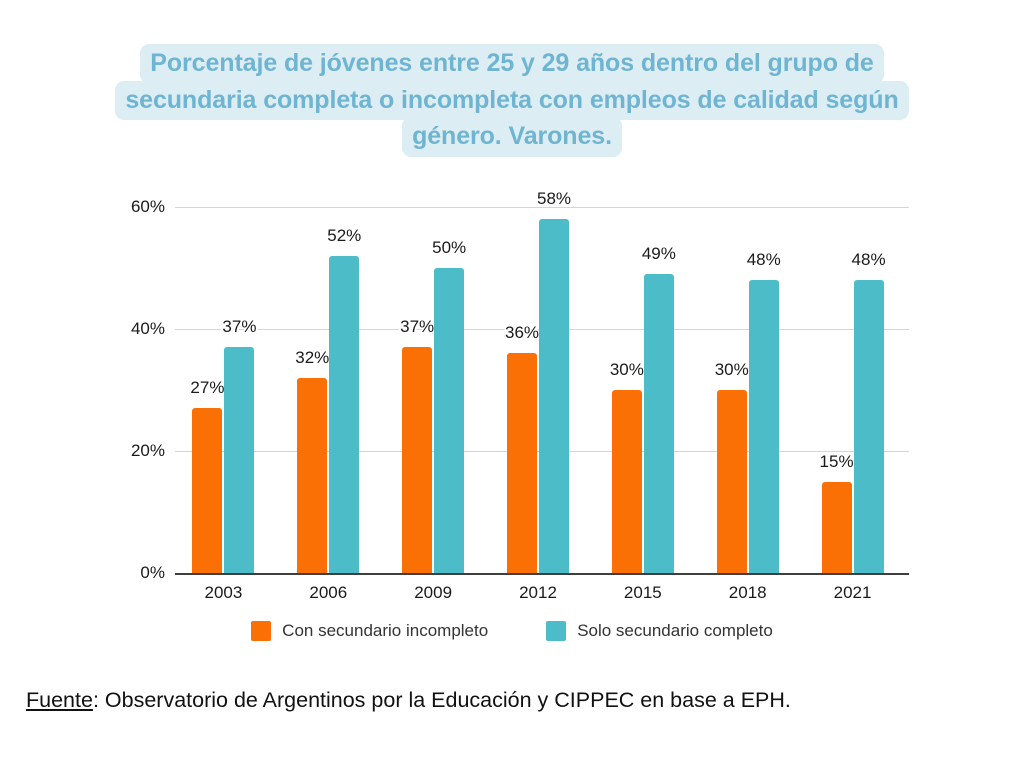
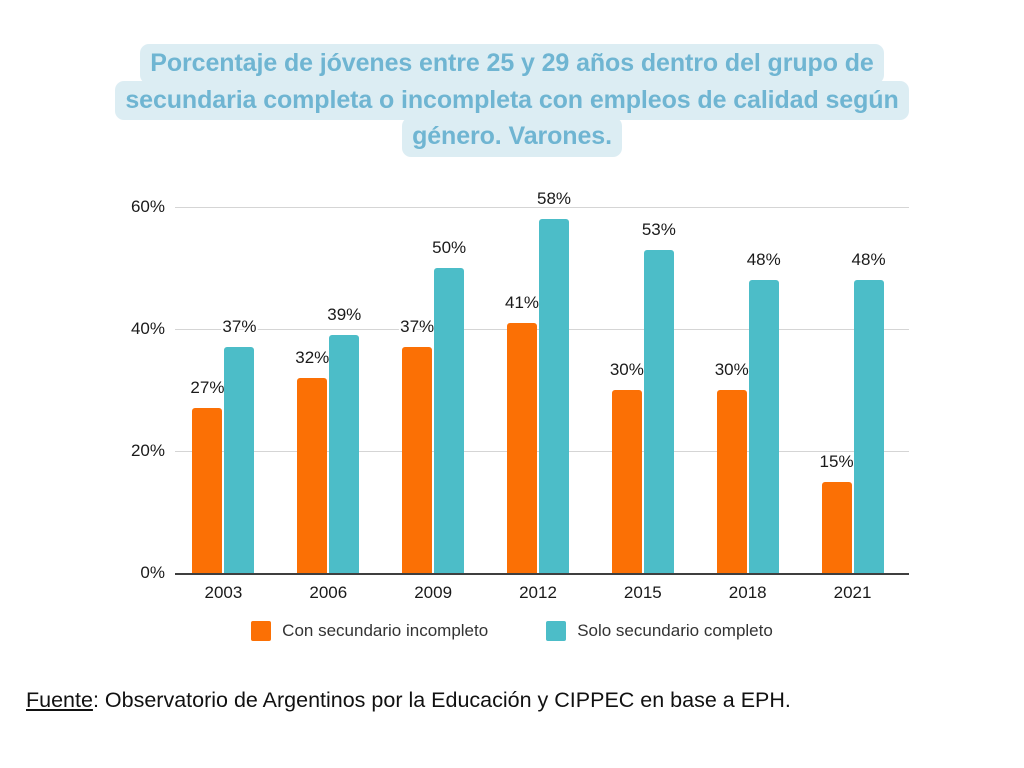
Solo secundario completo/2006: 52% -> 39%
Con secundario incompleto/2012: 36% -> 41%
Solo secundario completo/2015: 49% -> 53%
